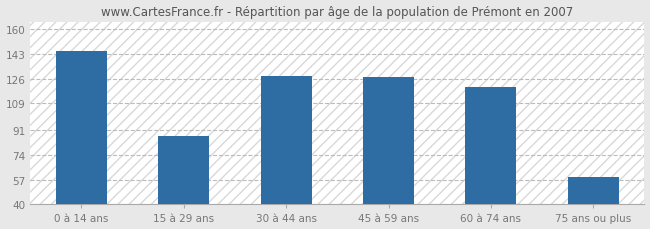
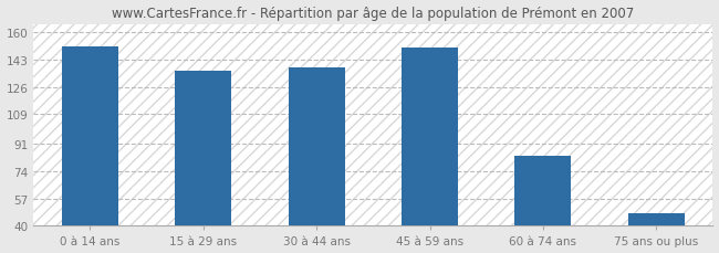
0 à 14 ans: 145 -> 151
15 à 29 ans: 87 -> 136
30 à 44 ans: 128 -> 138
45 à 59 ans: 127 -> 150
60 à 74 ans: 120 -> 83
75 ans ou plus: 59 -> 48
